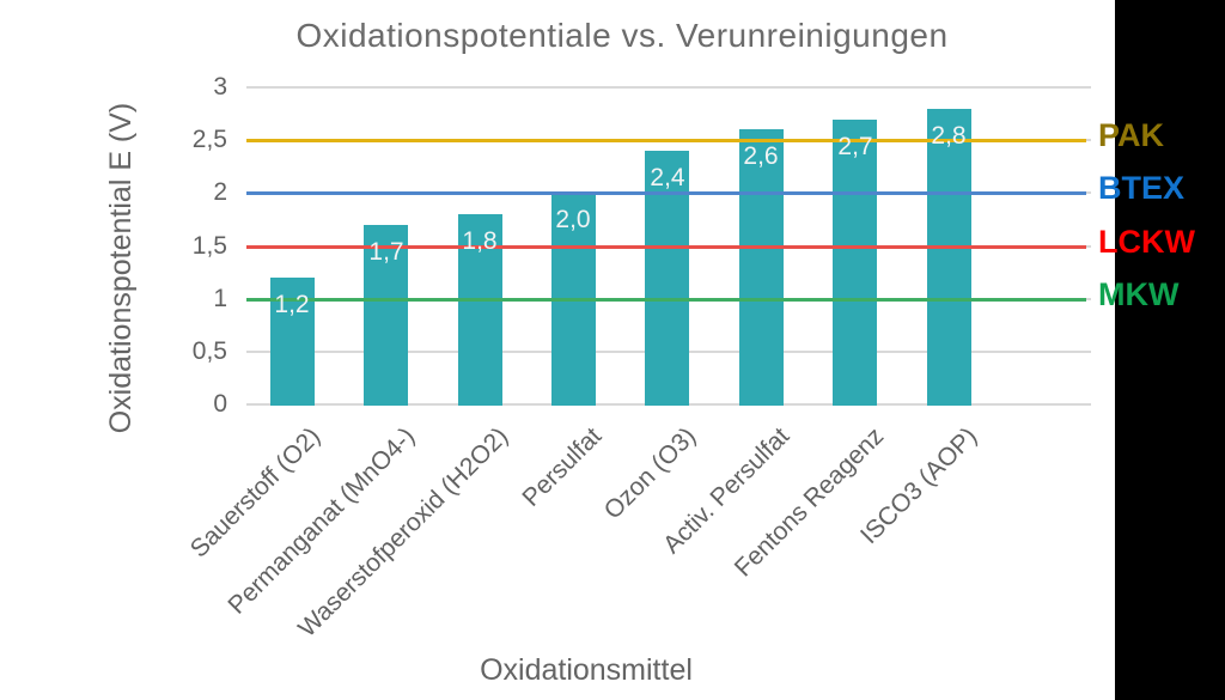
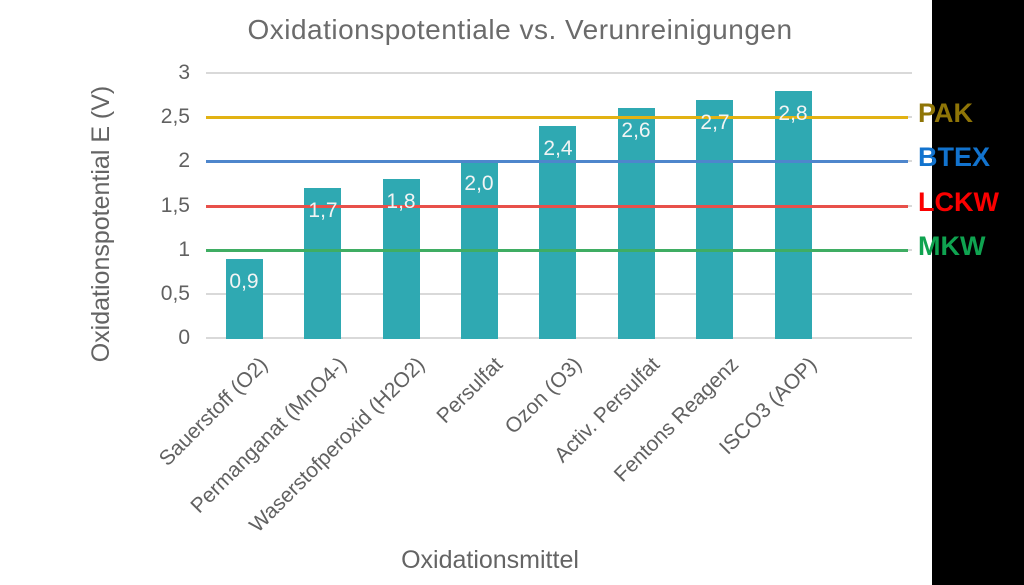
Sauerstoff (O2): 1,2 -> 0,9
